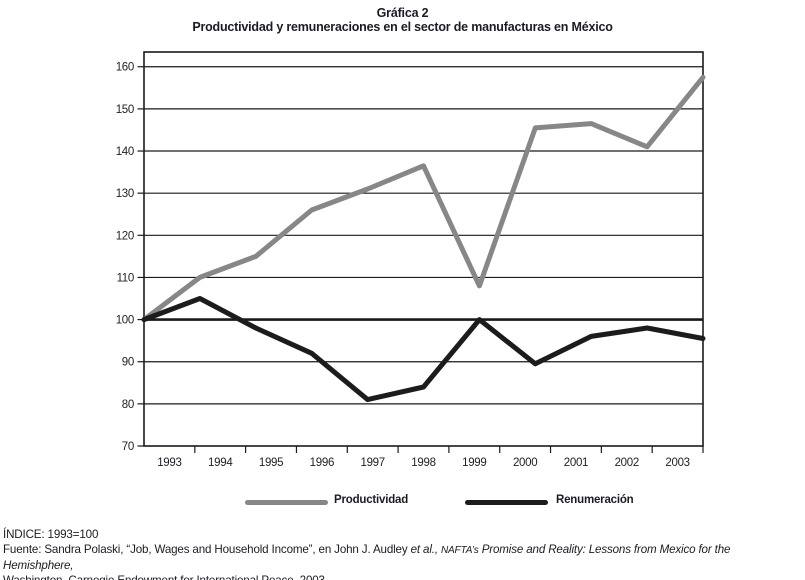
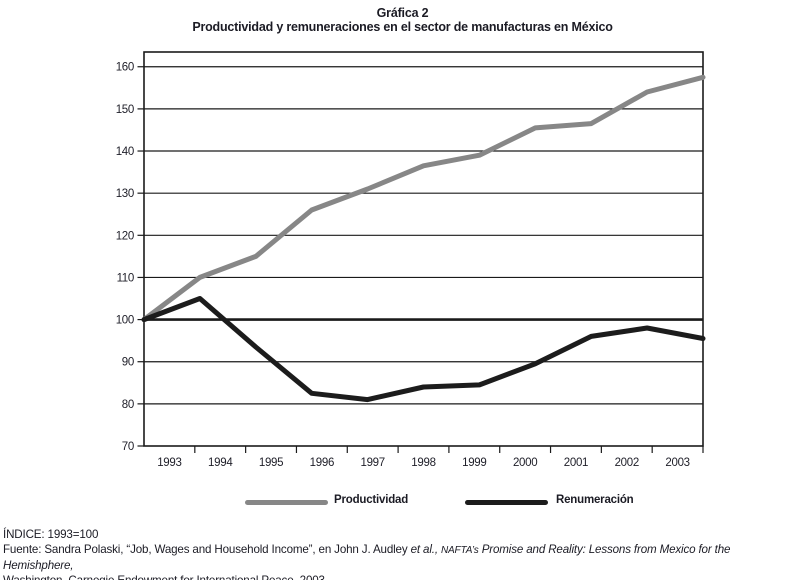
Renumeración/1995: 98 -> 94
Renumeración/1996: 92 -> 82
Productividad/1999: 108 -> 139
Renumeración/1999: 100 -> 84
Productividad/2002: 141 -> 154
